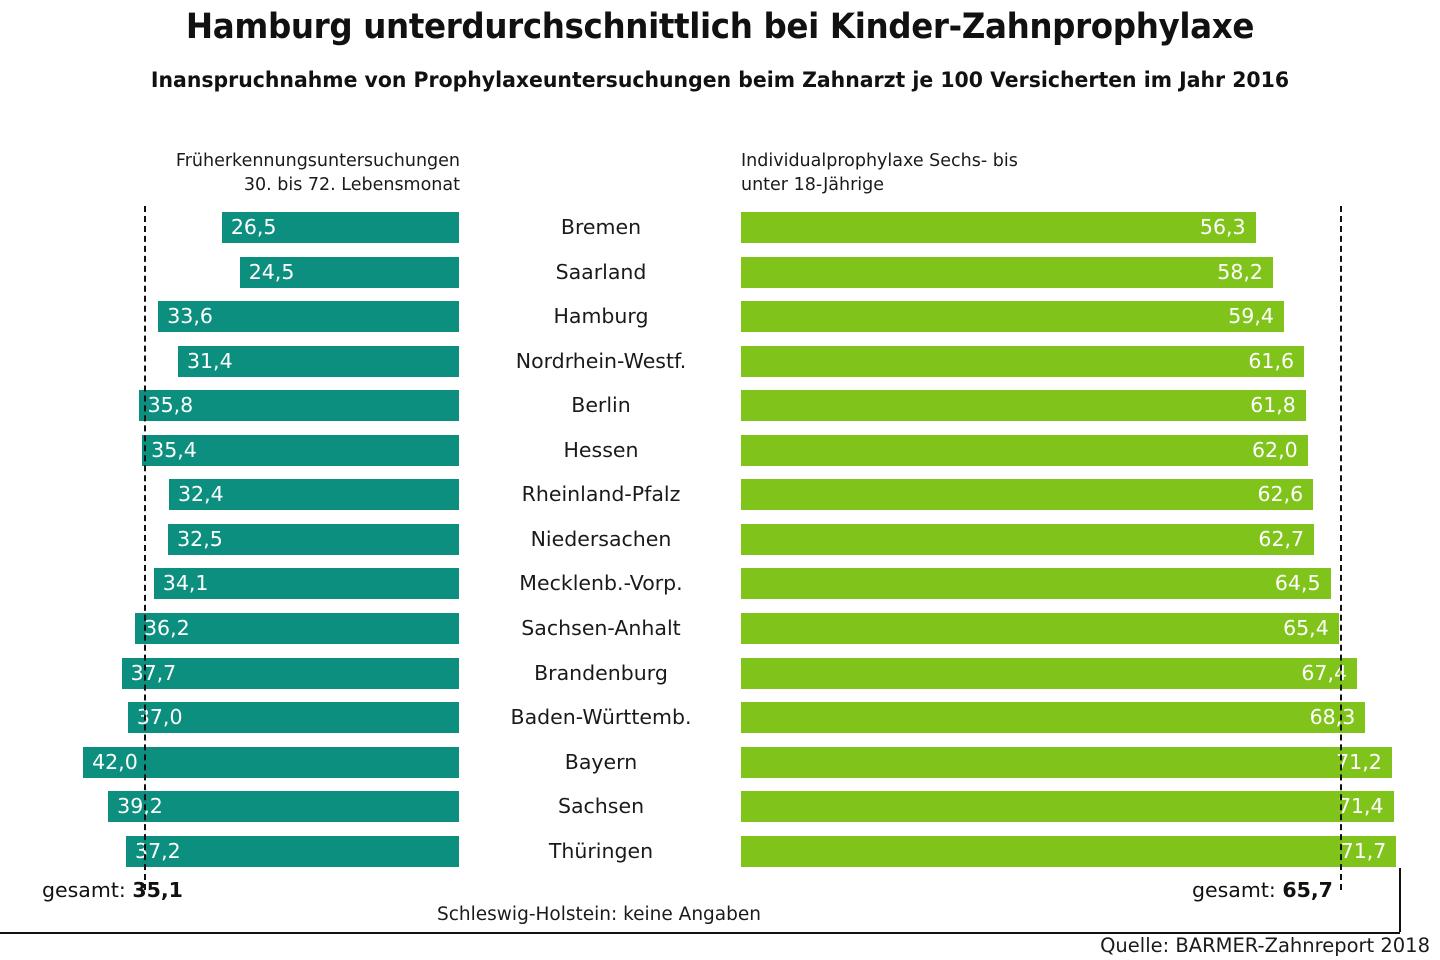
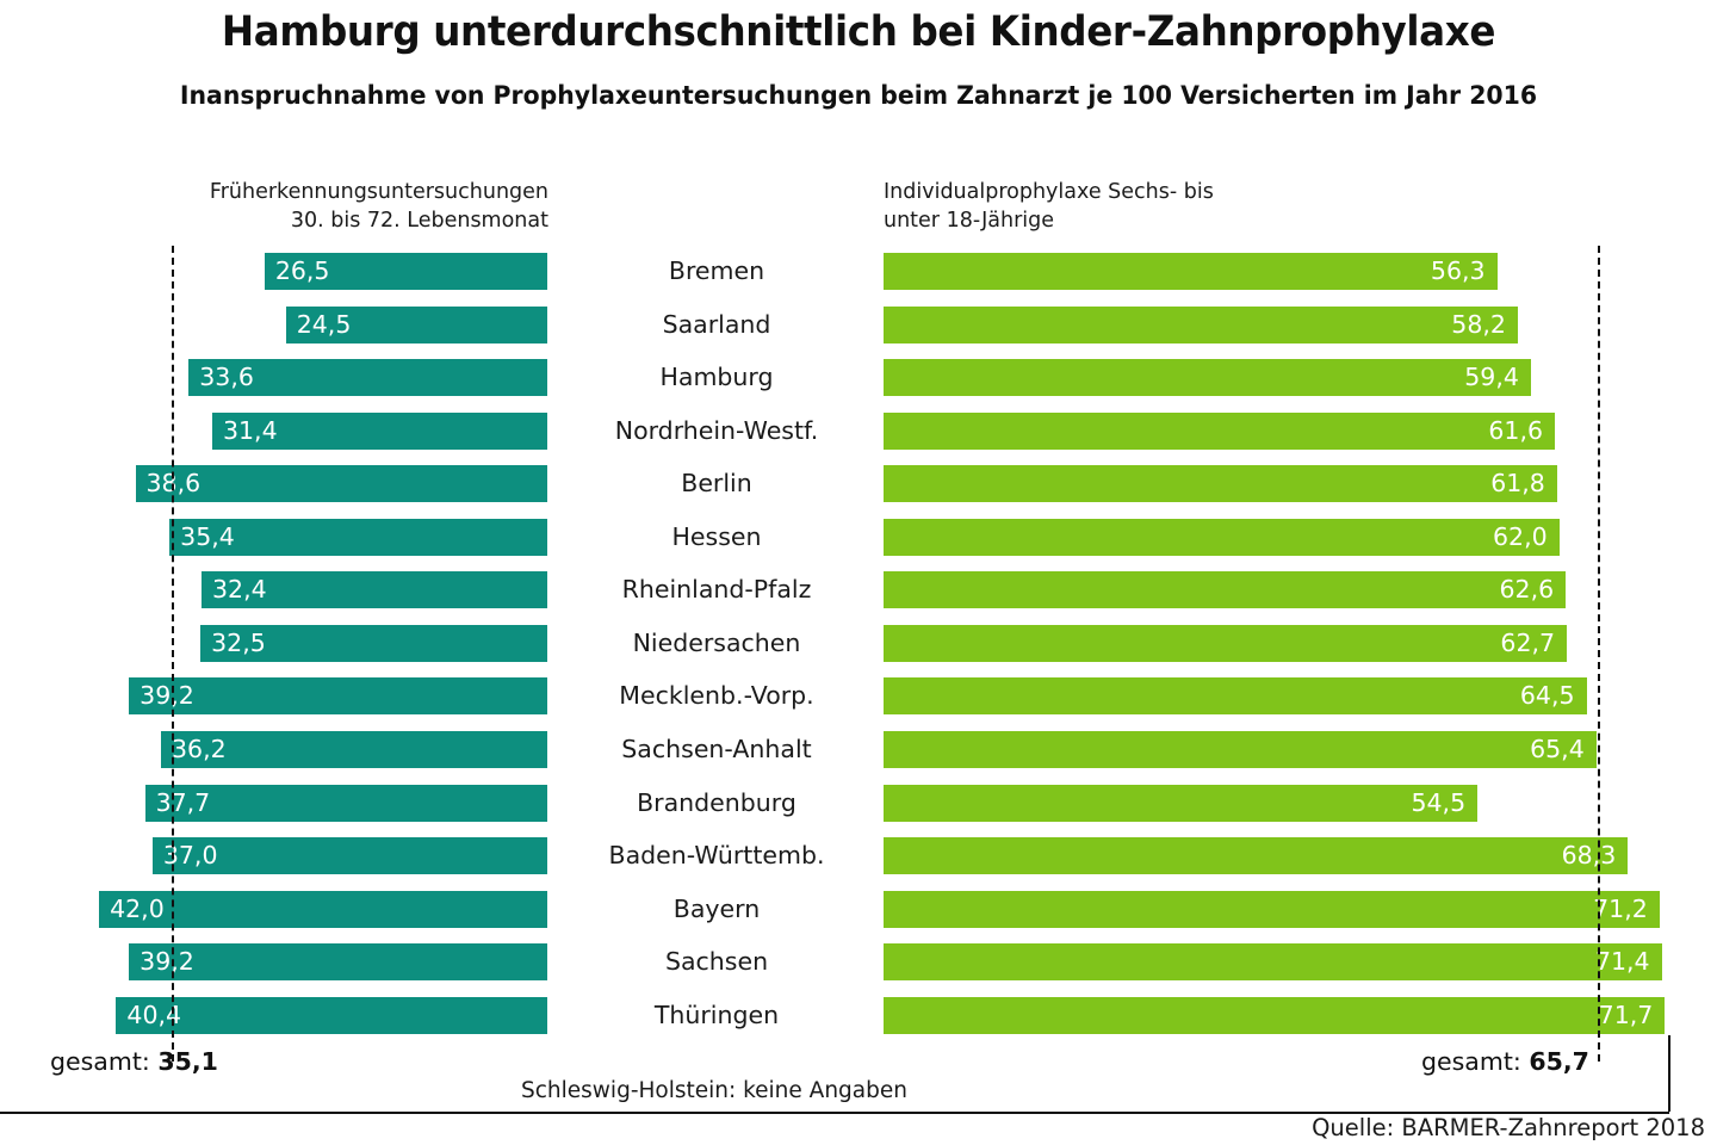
Früherkennungsuntersuchungen 30. bis 72. Lebensmonat/Berlin: 35,8 -> 38,6
Früherkennungsuntersuchungen 30. bis 72. Lebensmonat/Mecklenb.-Vorp.: 34,1 -> 39,2
Individualprophylaxe Sechs- bis unter 18-Jährige/Brandenburg: 67,4 -> 54,5
Früherkennungsuntersuchungen 30. bis 72. Lebensmonat/Thüringen: 37,2 -> 40,4
